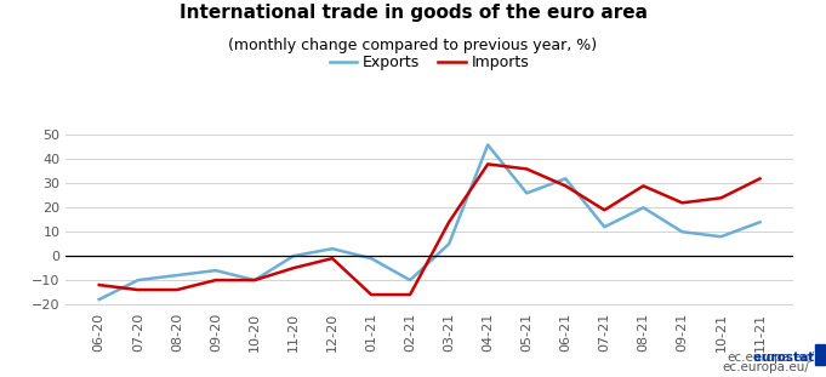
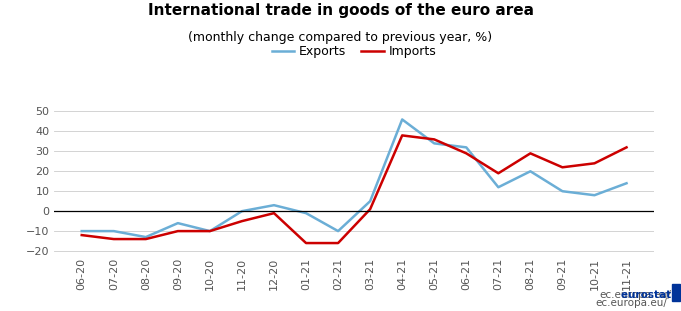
Exports/06-20: -18 -> -10
Exports/08-20: -8 -> -13
Imports/03-21: 14 -> 1
Exports/05-21: 26 -> 34
